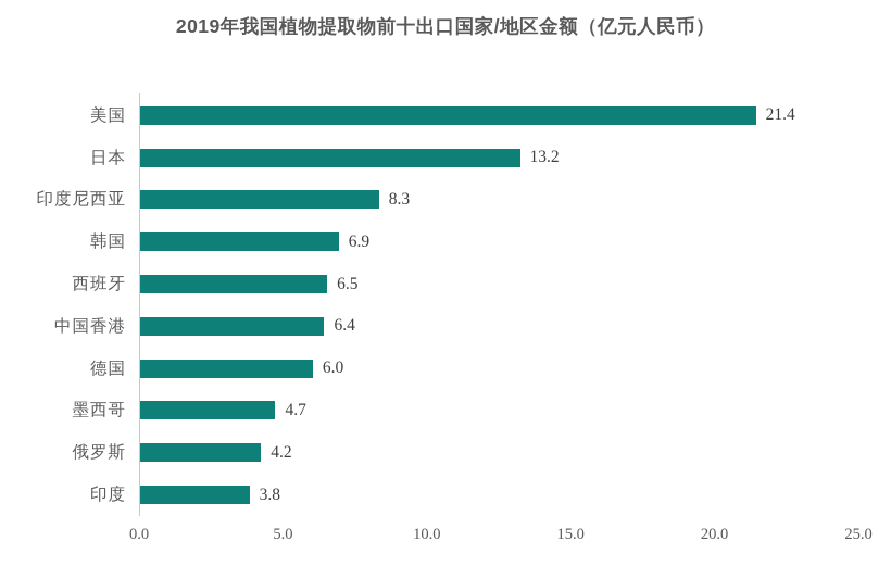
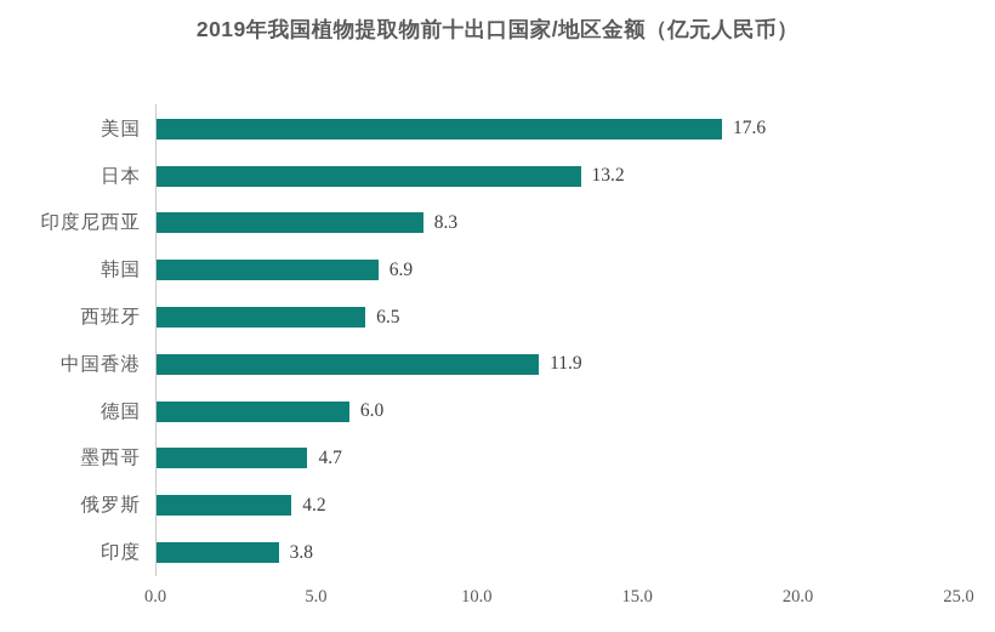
美国: 21.4 -> 17.6
中国香港: 6.4 -> 11.9
